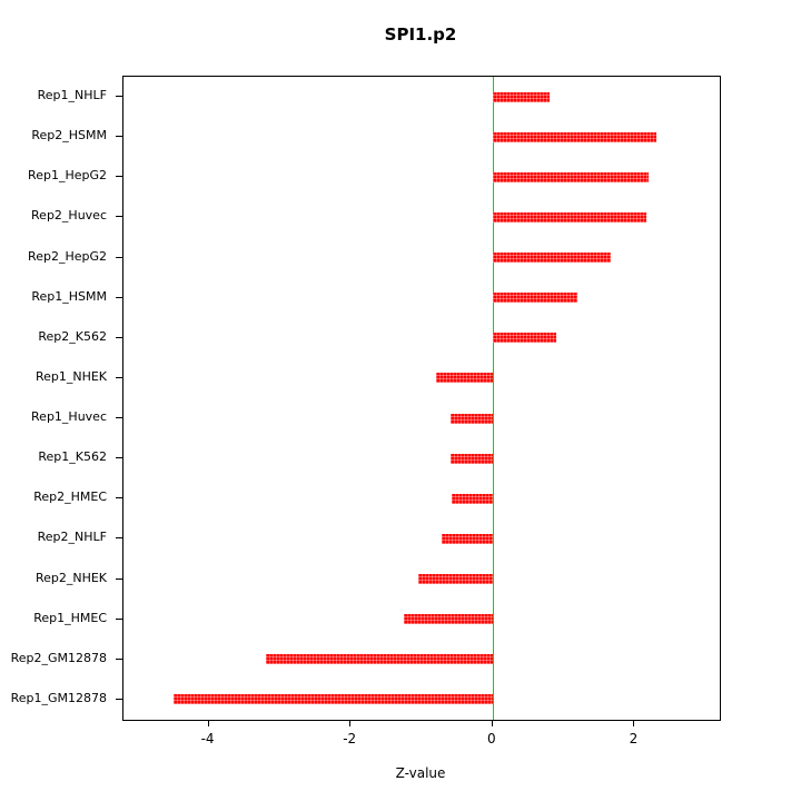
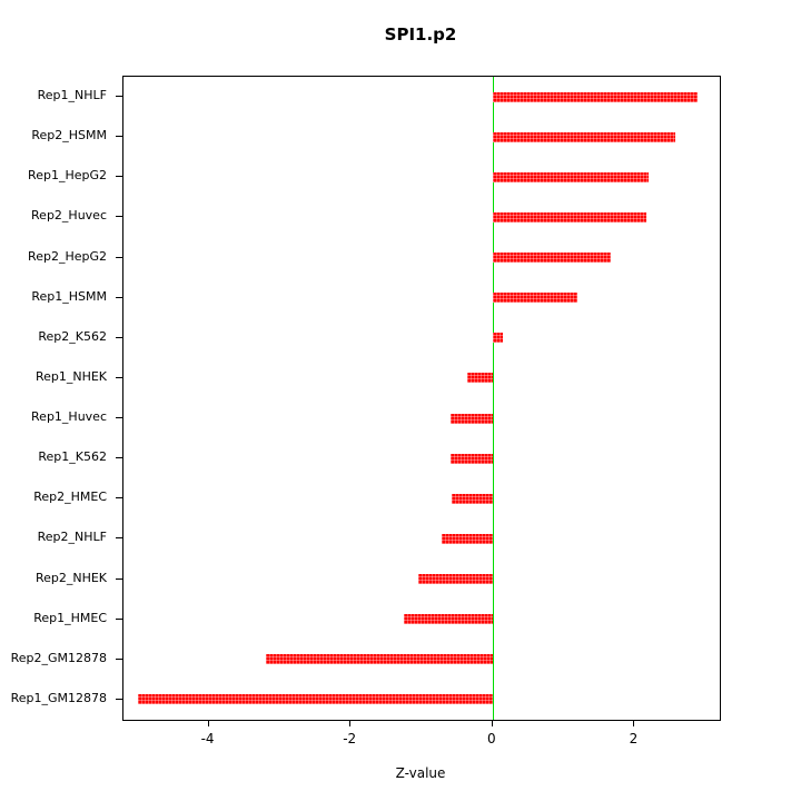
Rep1_NHLF: 0.8 -> 2.9
Rep2_HSMM: 2.3 -> 2.6
Rep2_K562: 0.9 -> 0.1
Rep1_NHEK: -0.8 -> -0.3
Rep1_GM12878: -4.5 -> -5.0
